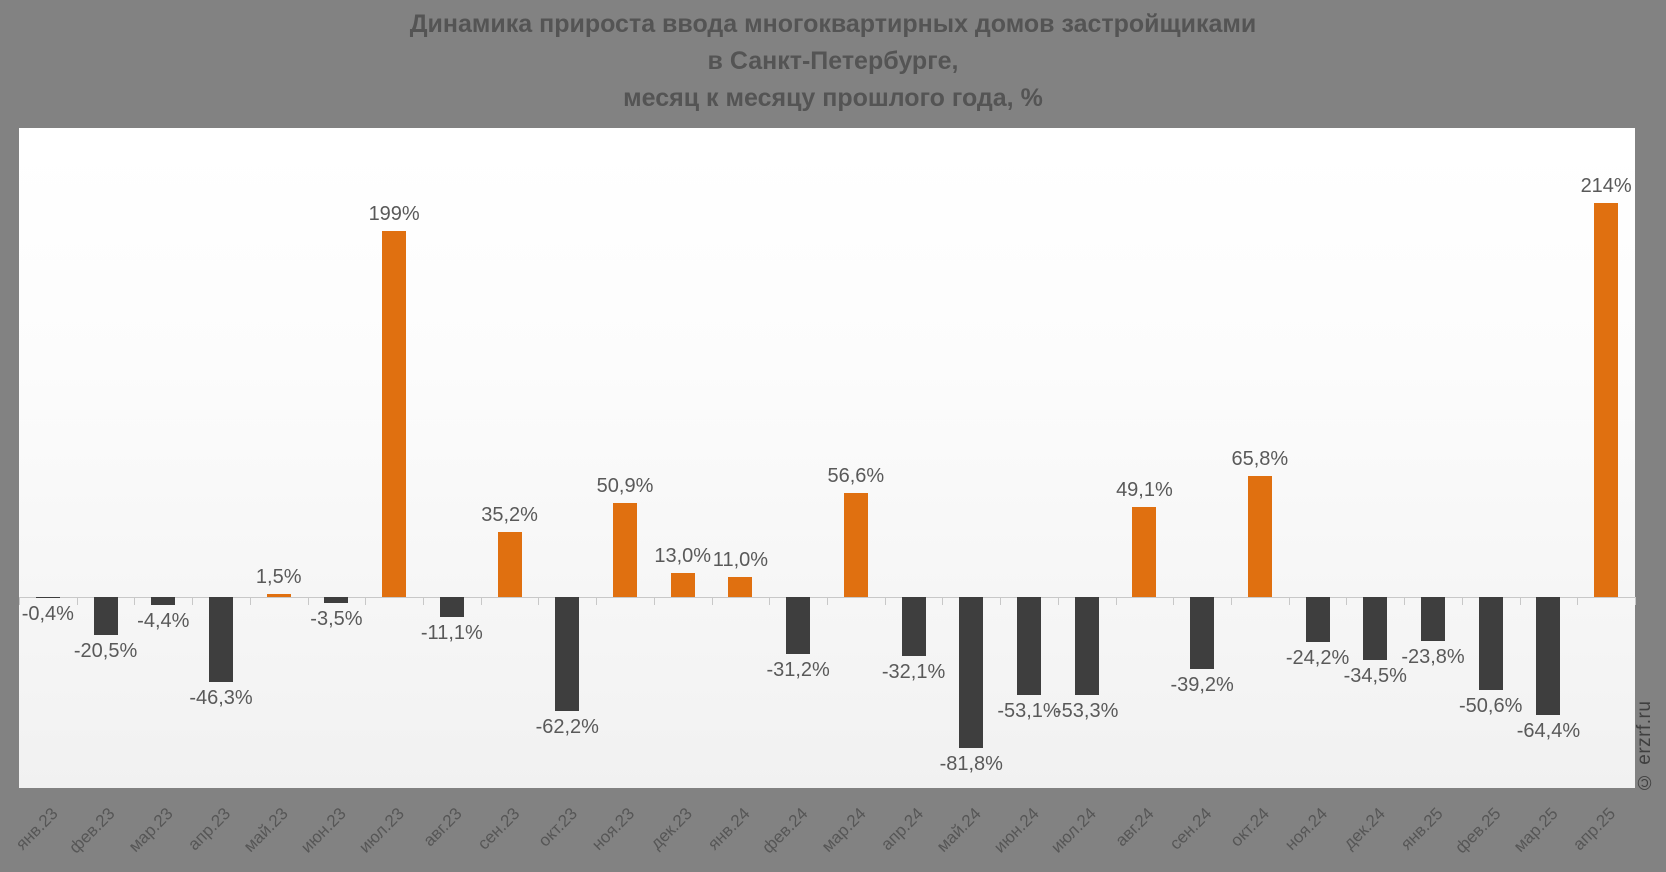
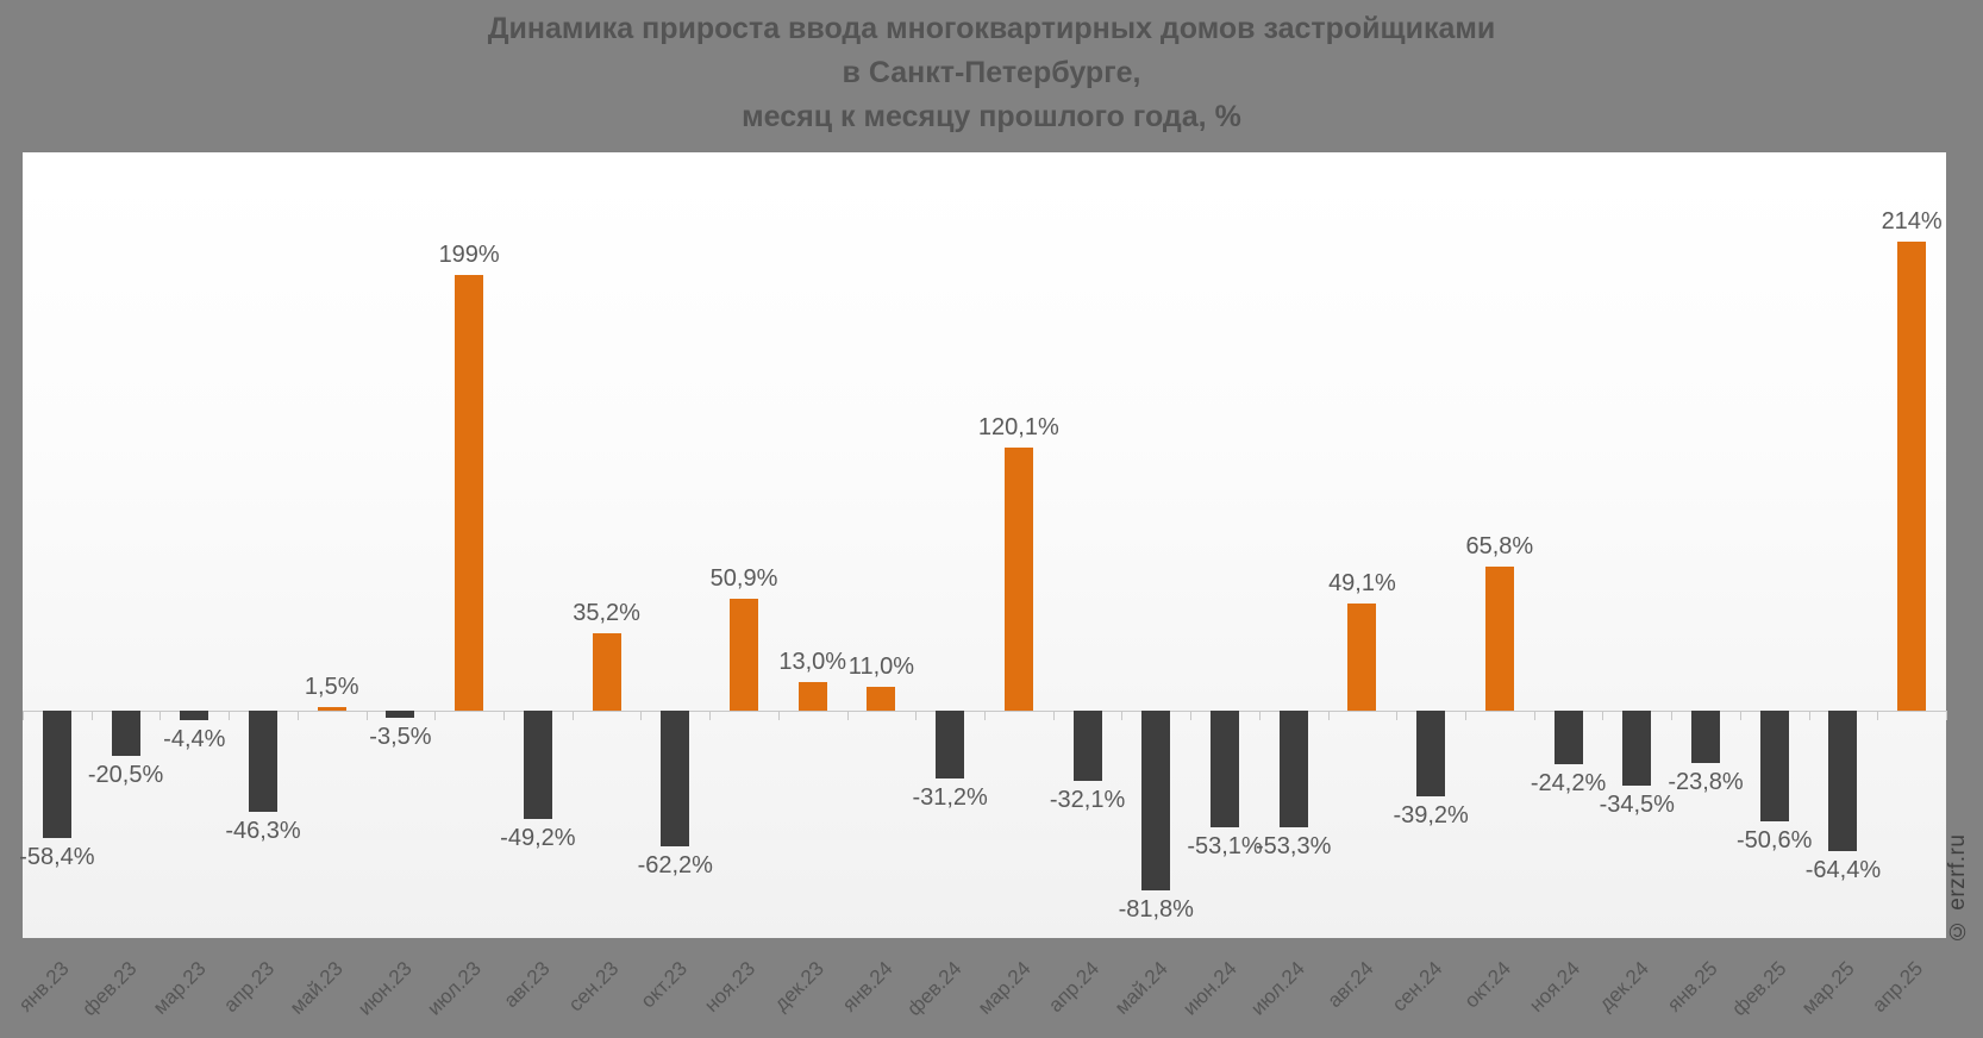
янв.23: -0,4% -> -58,4%
авг.23: -11,1% -> -49,2%
мар.24: 56,6% -> 120,1%
